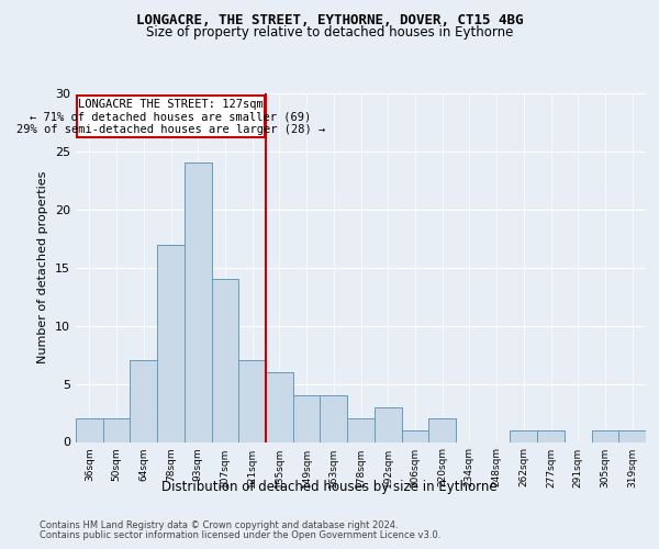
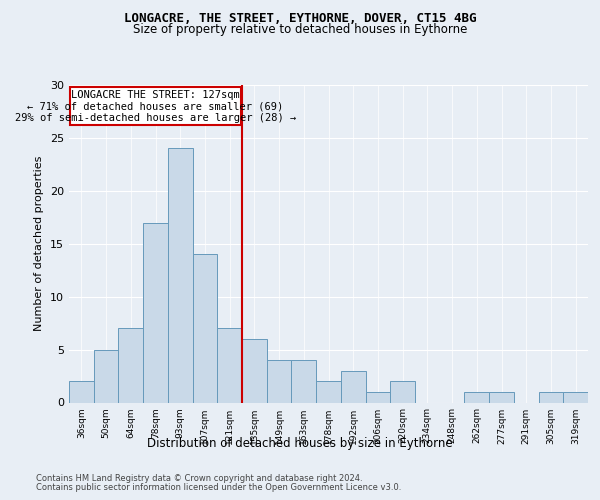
50sqm: 2 -> 5
